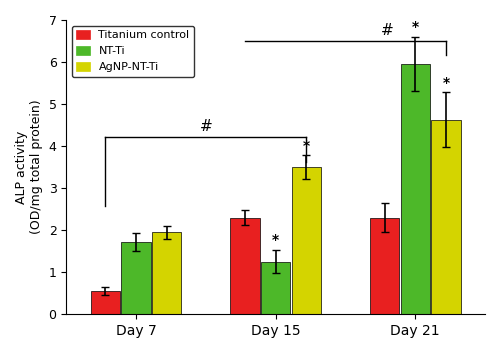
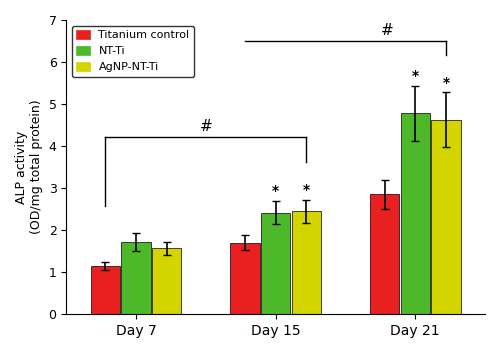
Titanium control/Day 7: 0.55 -> 1.15
AgNP-NT-Ti/Day 7: 1.95 -> 1.57
Titanium control/Day 15: 2.30 -> 1.70
NT-Ti/Day 15: 1.25 -> 2.42
AgNP-NT-Ti/Day 15: 3.50 -> 2.45
Titanium control/Day 21: 2.30 -> 2.85
NT-Ti/Day 21: 5.95 -> 4.78
